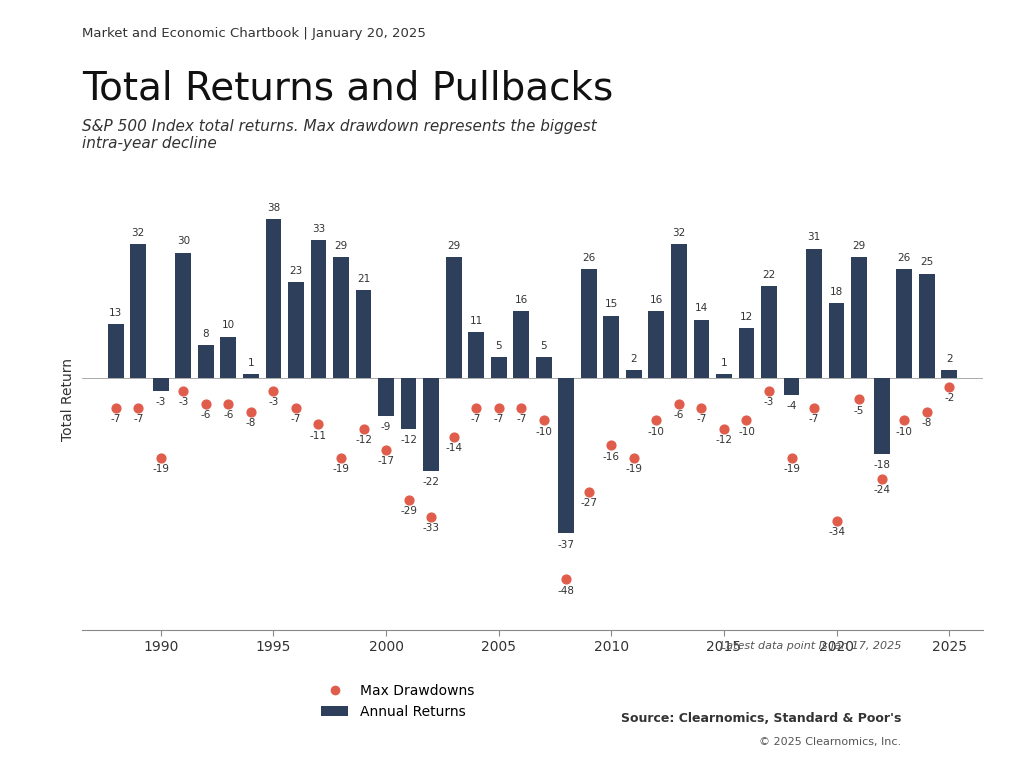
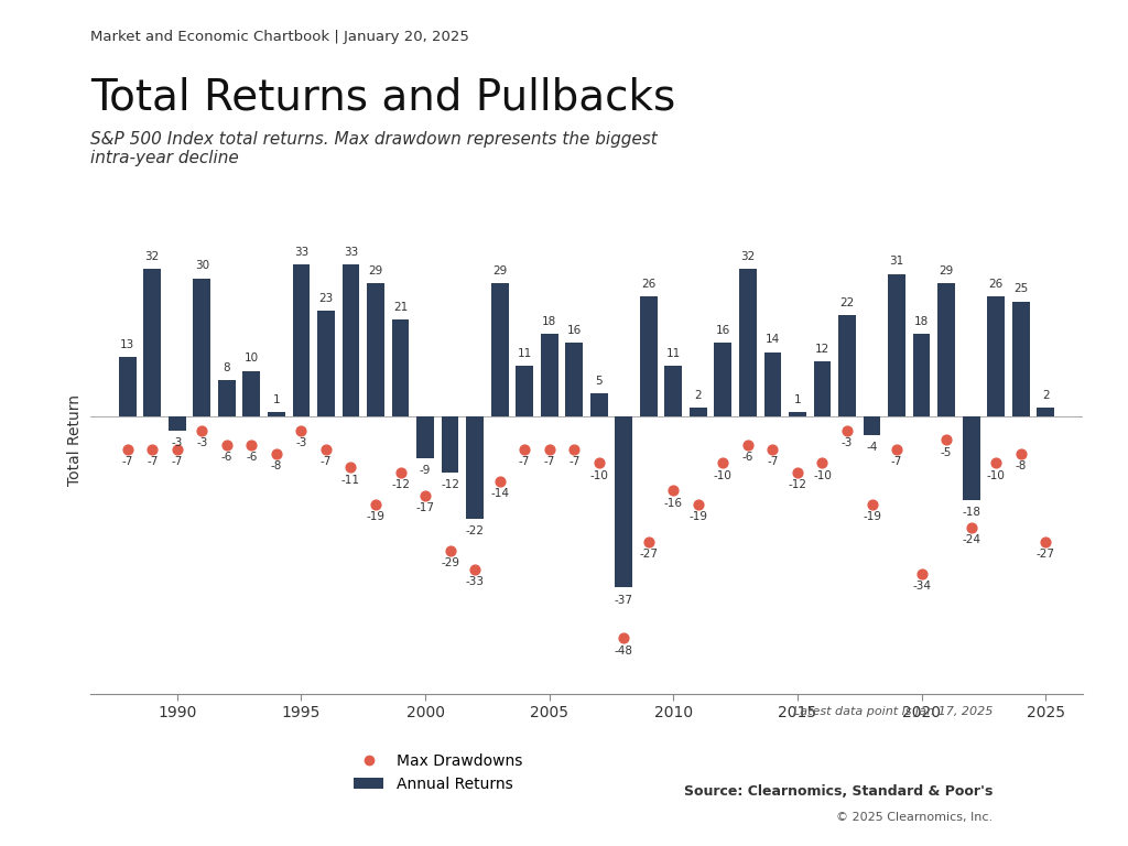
Max Drawdowns/1990: -19 -> -7
Annual Returns/1995: 38 -> 33
Annual Returns/2005: 5 -> 18
Annual Returns/2010: 15 -> 11
Max Drawdowns/2025: -2 -> -27
